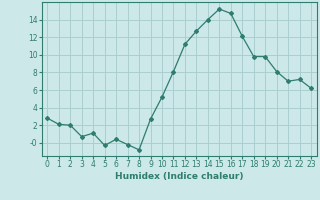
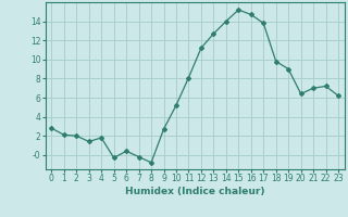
3: 0.7 -> 1.4
4: 1.1 -> 1.8
17: 12.1 -> 13.8
19: 9.8 -> 9.0
20: 8.1 -> 6.4
